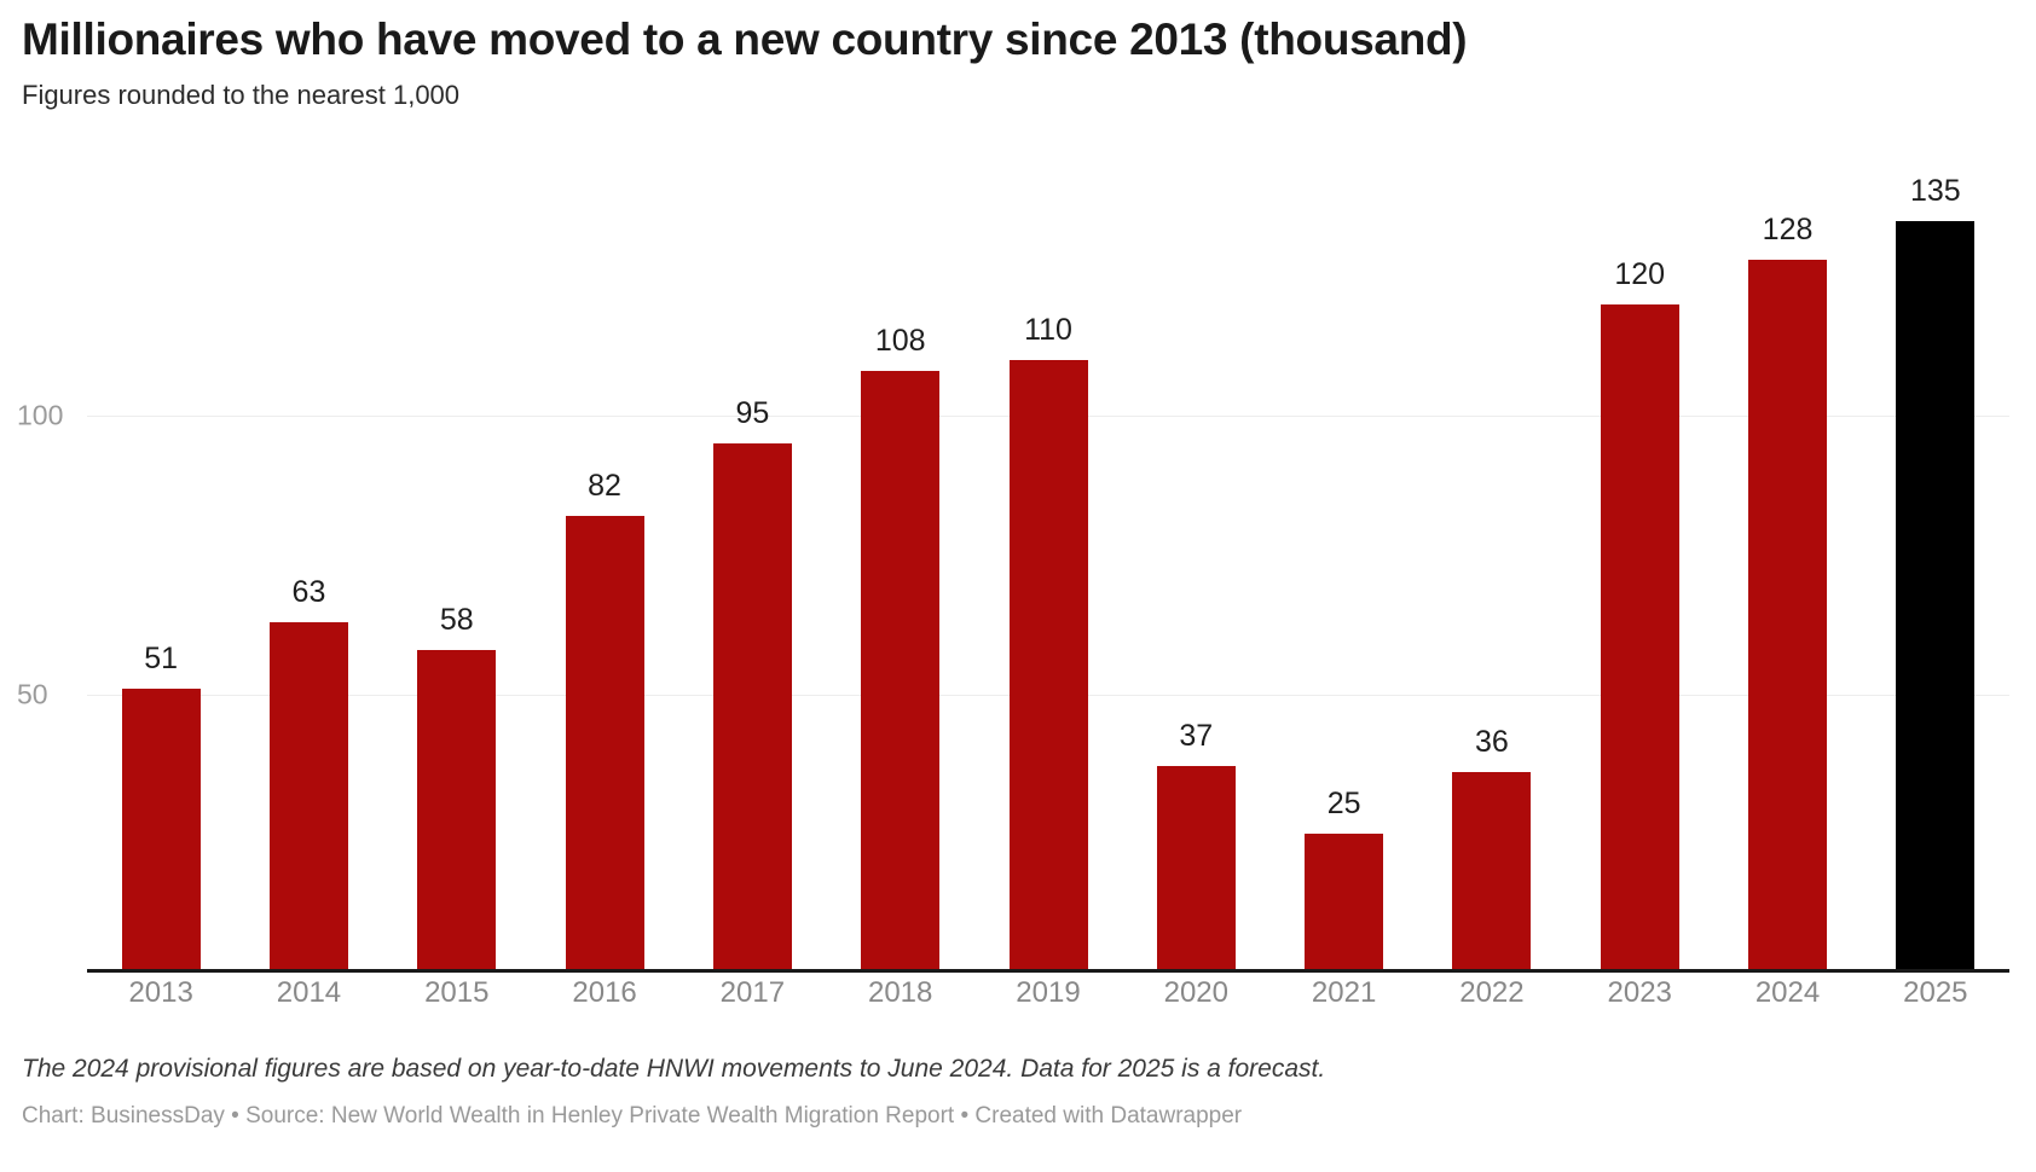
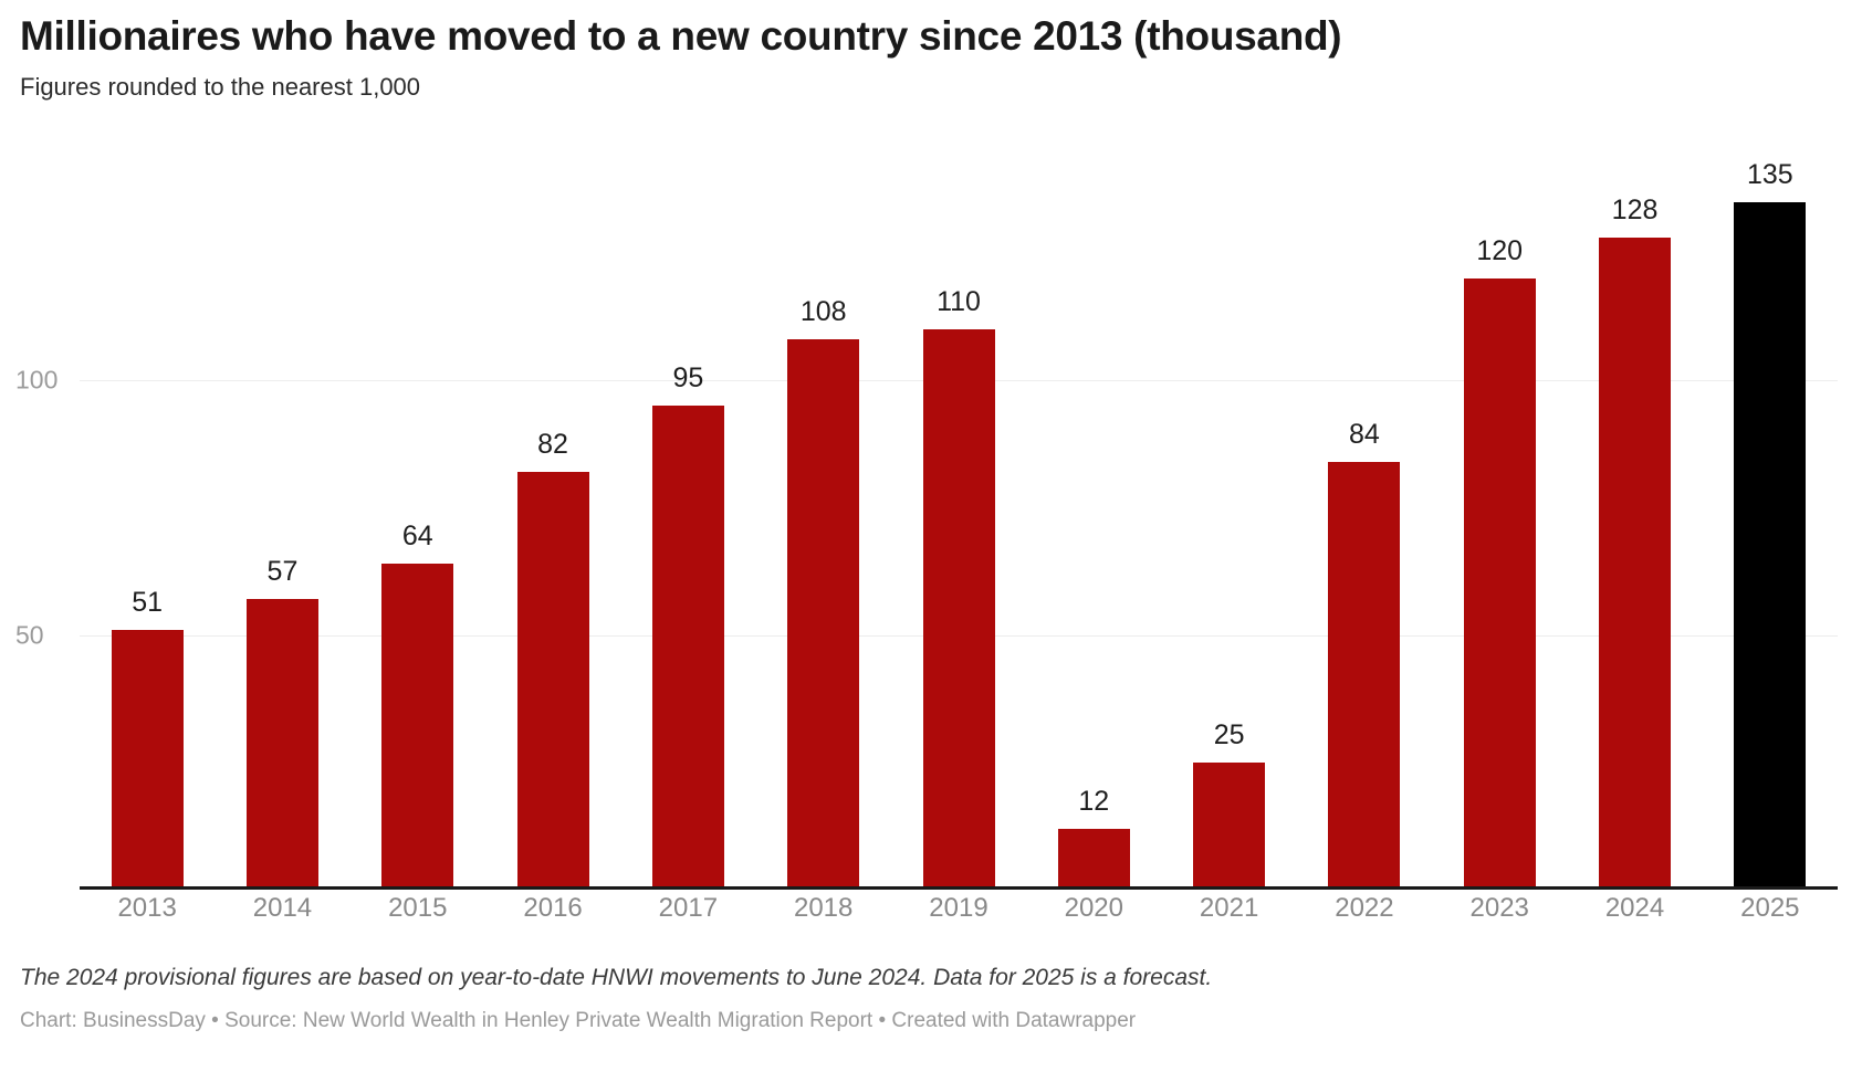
2014: 63 -> 57
2015: 58 -> 64
2020: 37 -> 12
2022: 36 -> 84
